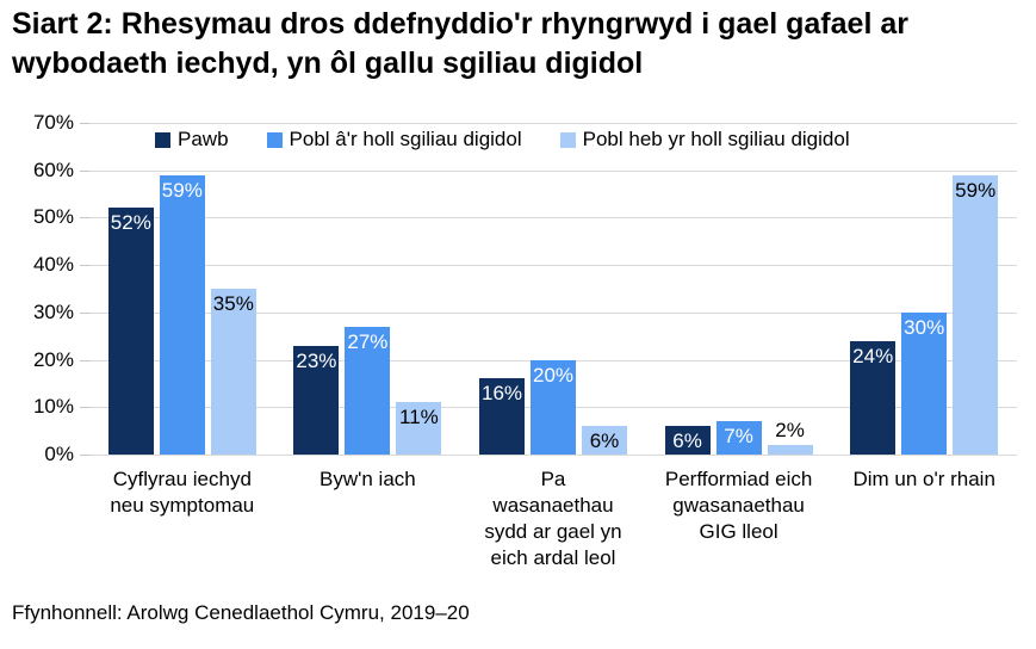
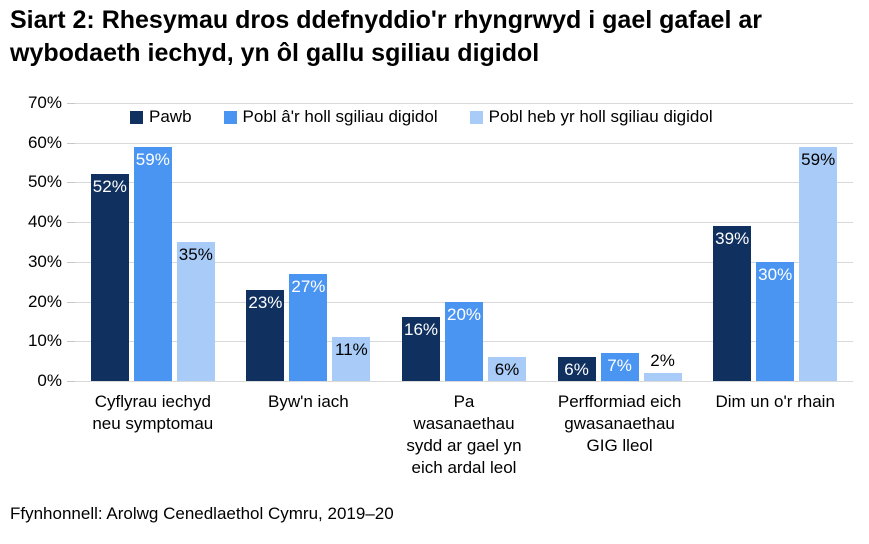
Pawb/Dim un o'r rhain: 24% -> 39%
